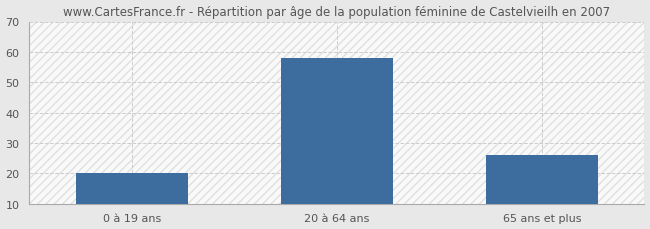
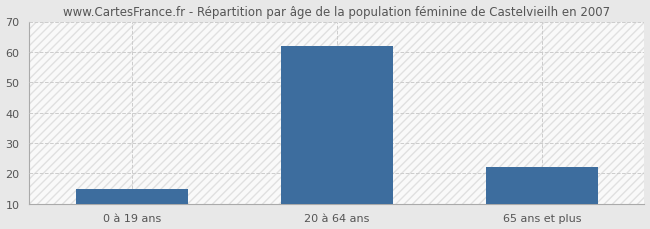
0 à 19 ans: 20 -> 15
20 à 64 ans: 58 -> 62
65 ans et plus: 26 -> 22
